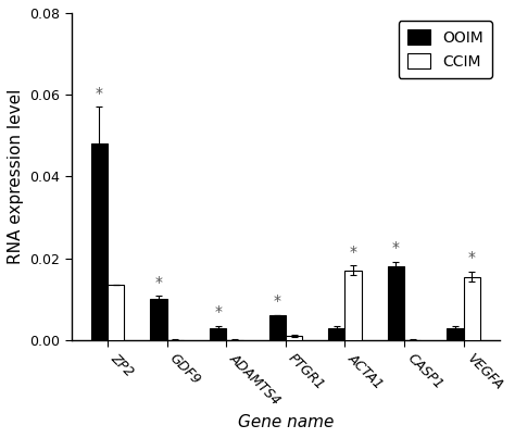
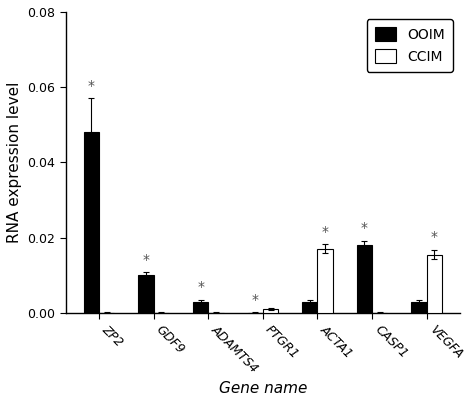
CCIM/ZP2: 0.0135 -> 0.0001
OOIM/PTGR1: 0.0060 -> 0.0001
